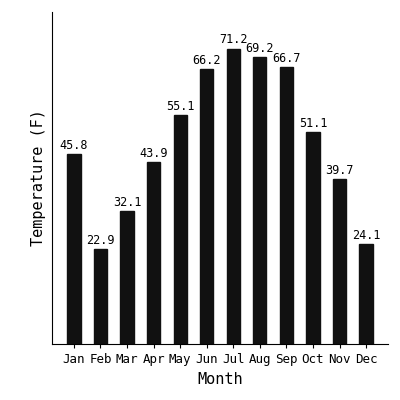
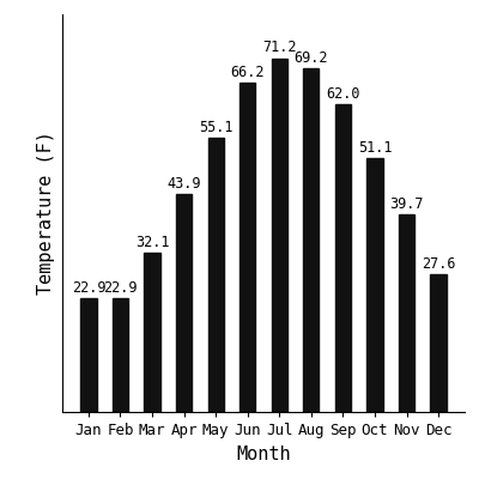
Jan: 45.8 -> 22.9
Sep: 66.7 -> 62.0
Dec: 24.1 -> 27.6
